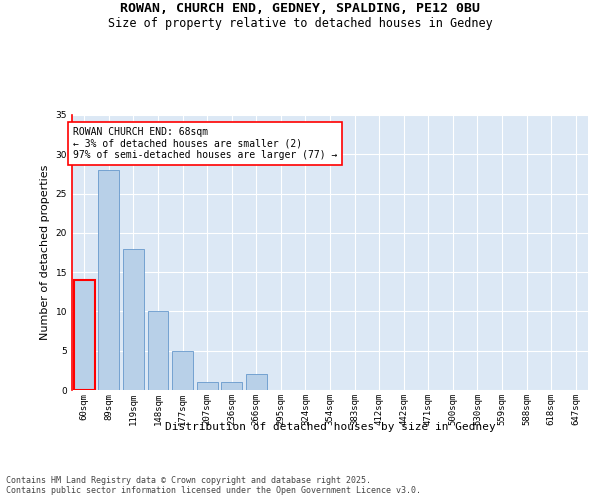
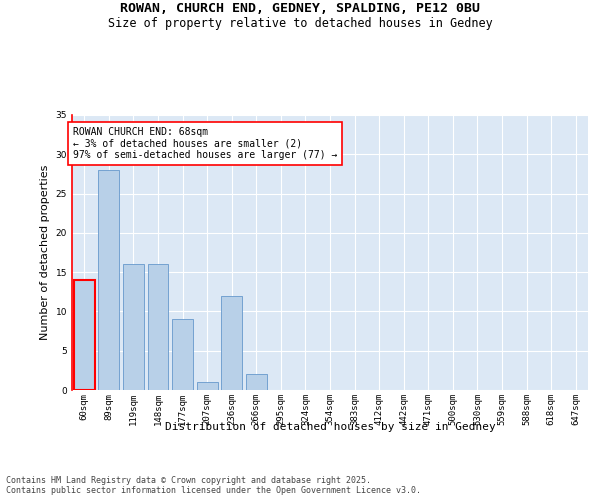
119sqm: 18 -> 16
148sqm: 10 -> 16
177sqm: 5 -> 9
236sqm: 1 -> 12
